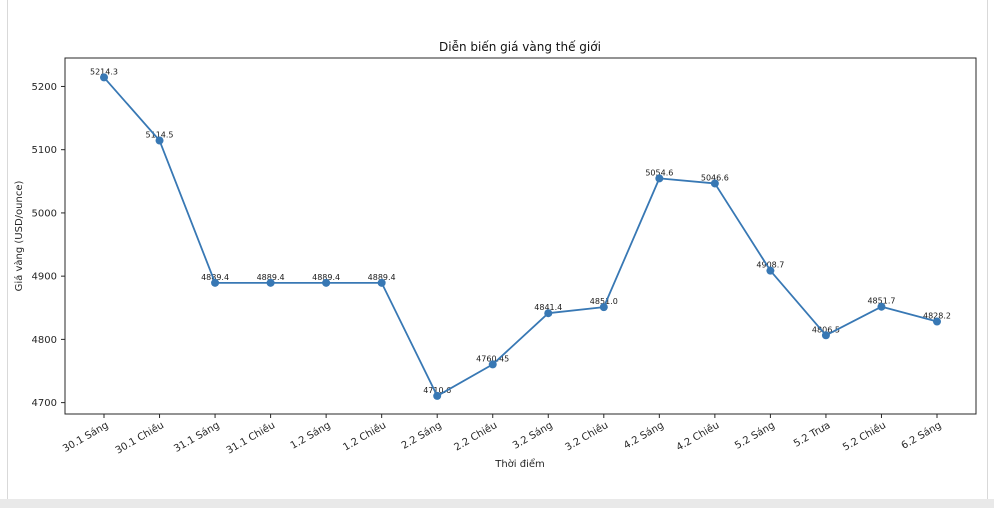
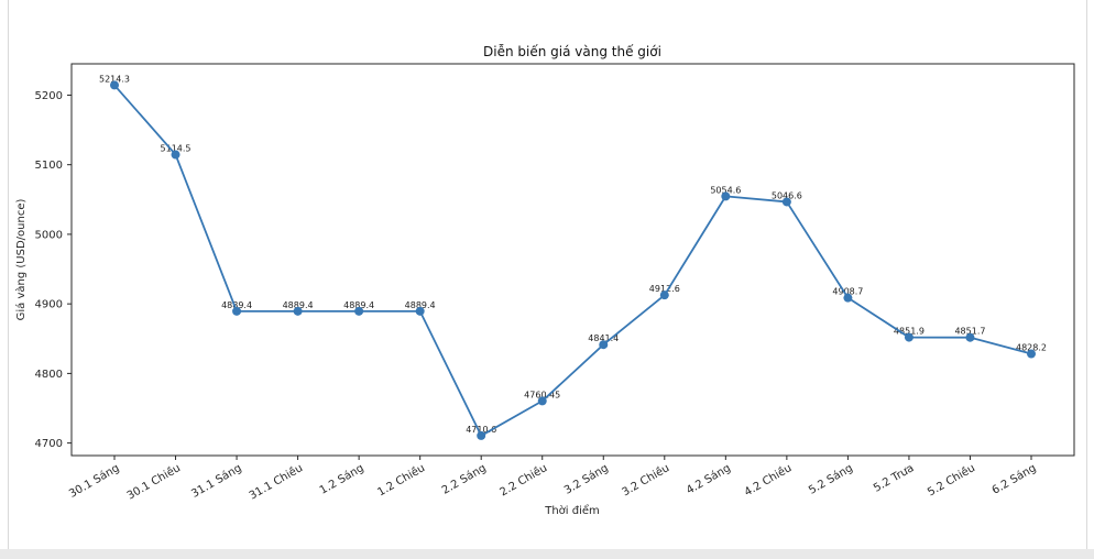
3.2 Chiều: 4851.0 -> 4912.6
5.2 Trưa: 4806.5 -> 4851.9
